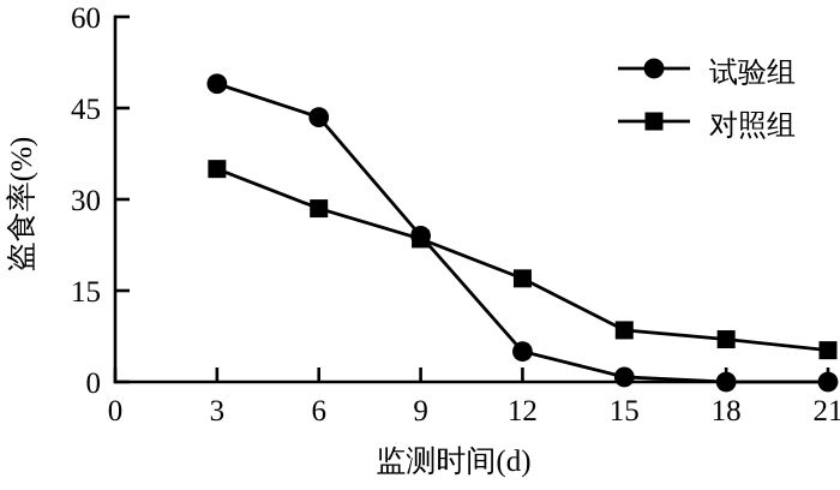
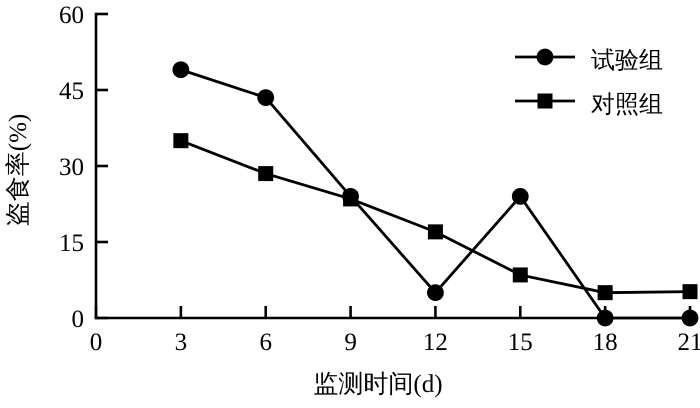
试验组/15: 1 -> 24
对照组/18: 7 -> 5
